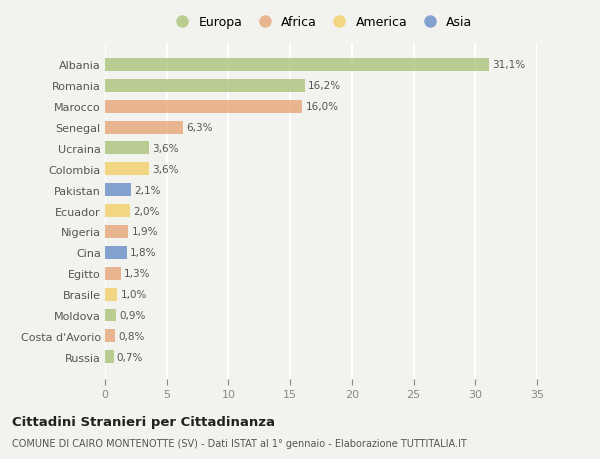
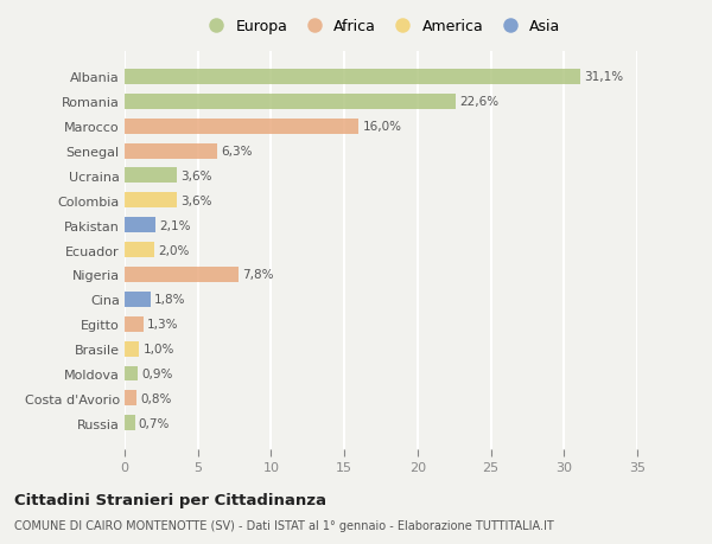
Romania: 16,2% -> 22,6%
Nigeria: 1,9% -> 7,8%
